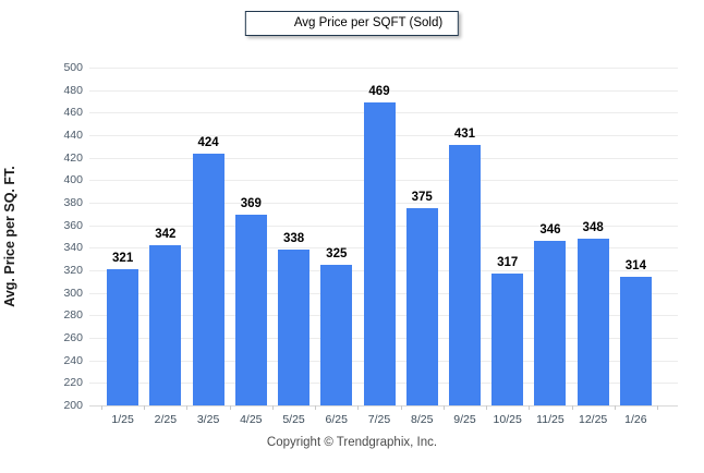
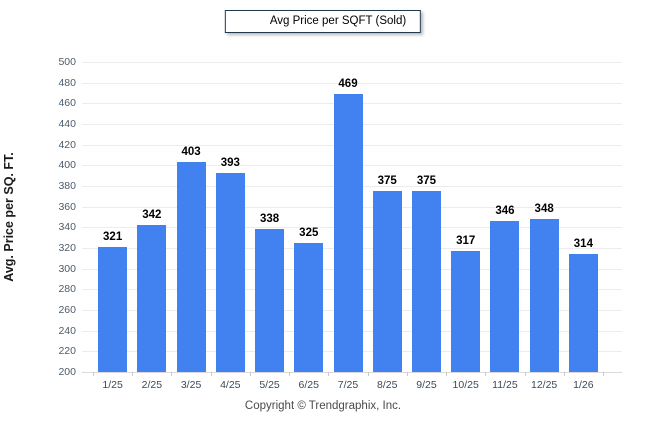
3/25: 424 -> 403
4/25: 369 -> 393
9/25: 431 -> 375
